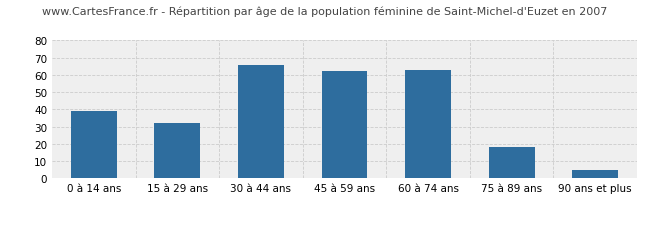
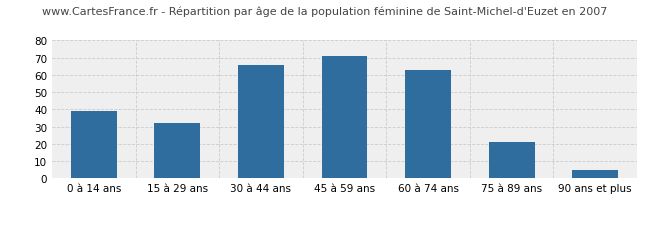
45 à 59 ans: 62 -> 71
75 à 89 ans: 18 -> 21
